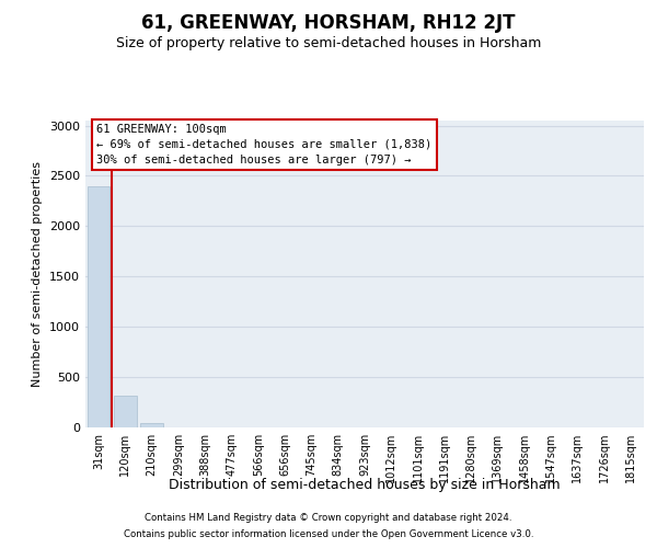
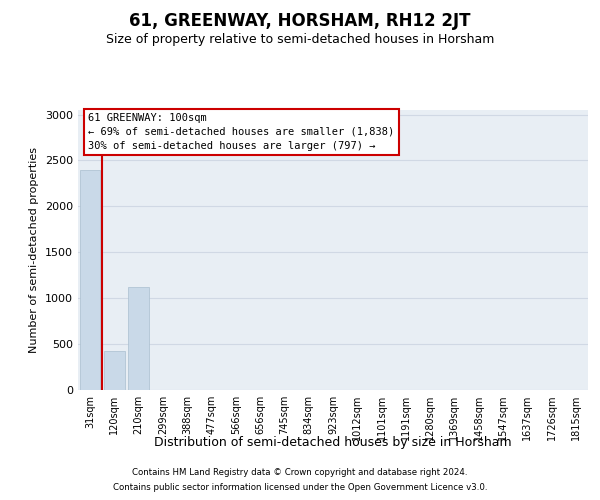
120sqm: 320 -> 420
210sqm: 50 -> 1120
